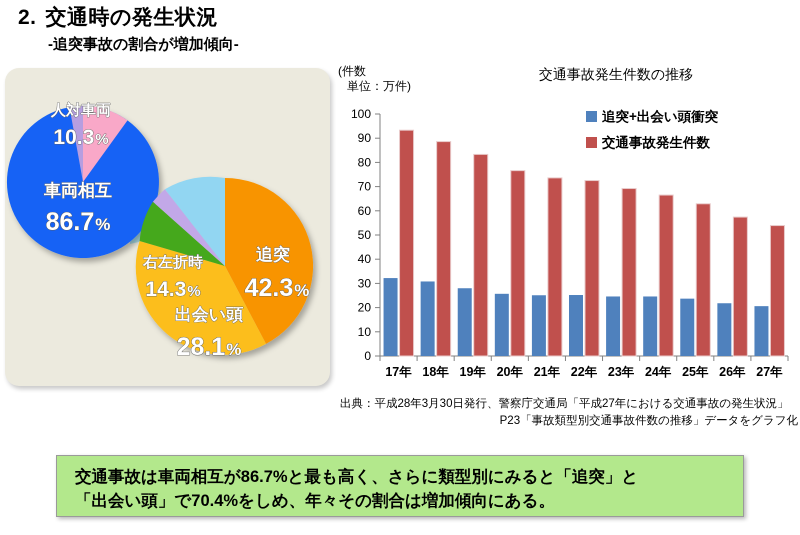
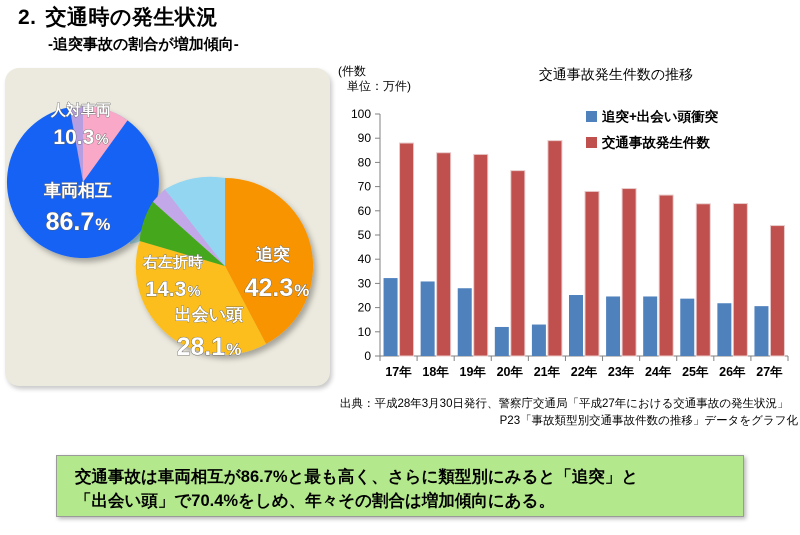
交通事故発生件数/17年: 93 -> 88
交通事故発生件数/18年: 89 -> 84
追突+出会い頭衝突/20年: 26 -> 12
追突+出会い頭衝突/21年: 25 -> 13
交通事故発生件数/21年: 74 -> 89
交通事故発生件数/22年: 72 -> 68
交通事故発生件数/26年: 57 -> 63
